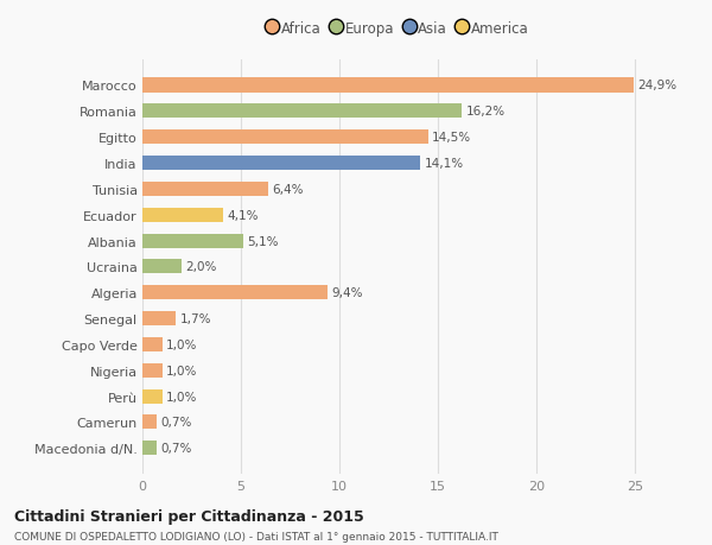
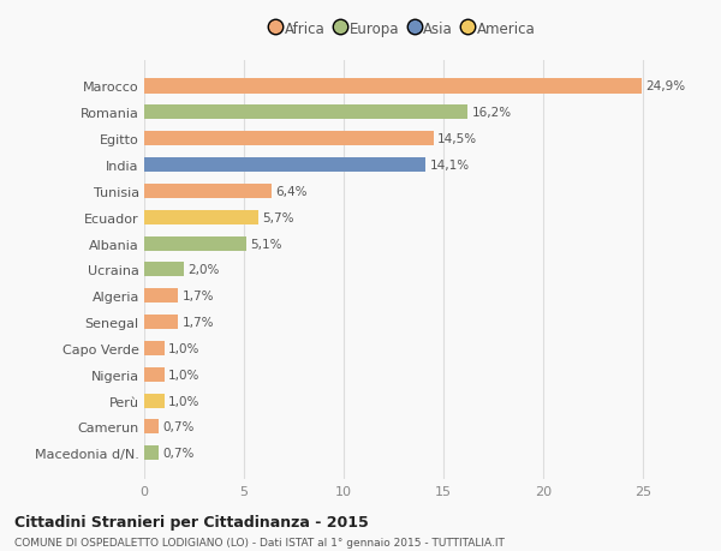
Ecuador: 4,1% -> 5,7%
Algeria: 9,4% -> 1,7%
